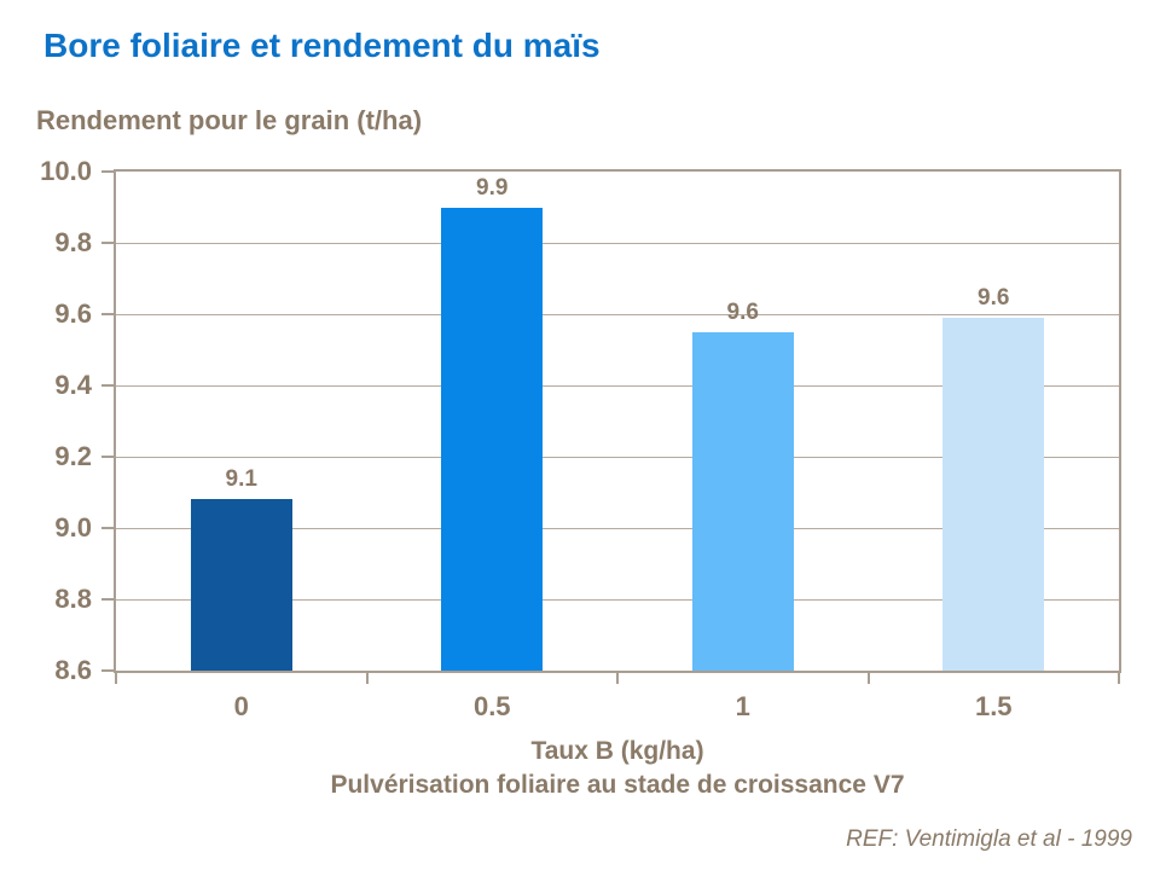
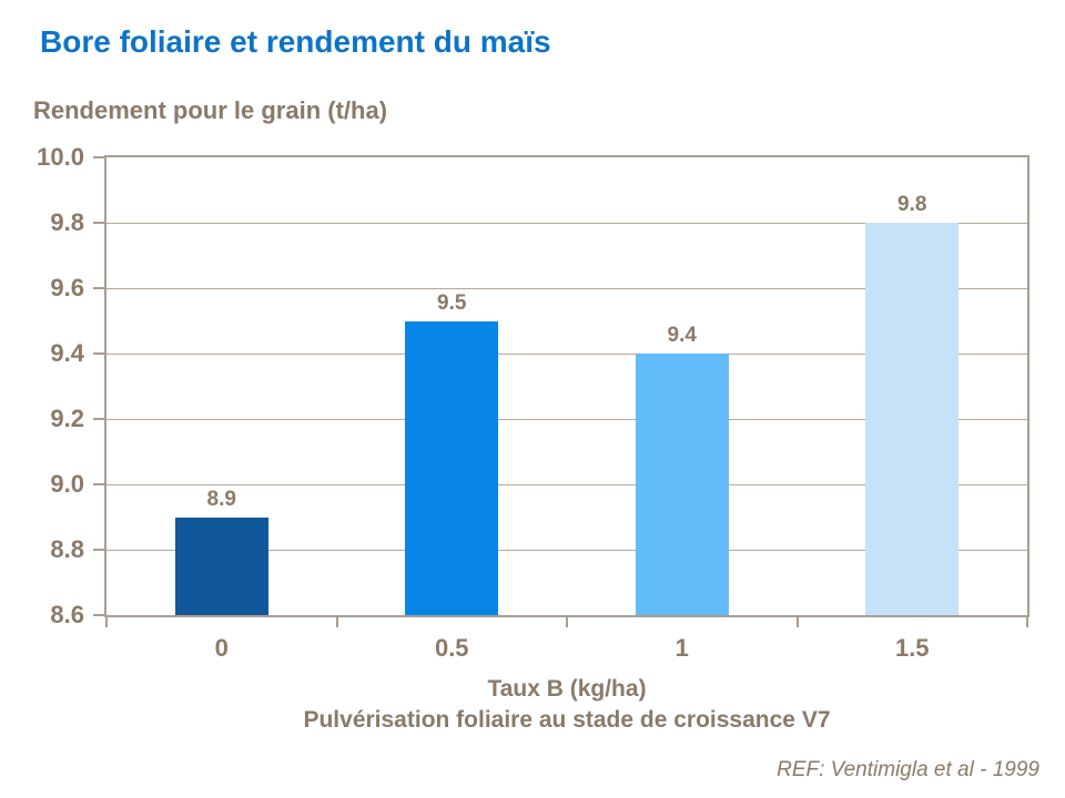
0: 9.1 -> 8.9
0.5: 9.9 -> 9.5
1: 9.6 -> 9.4
1.5: 9.6 -> 9.8
